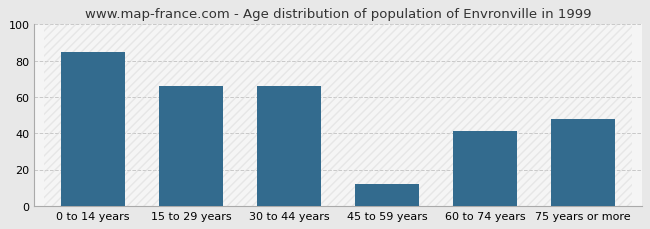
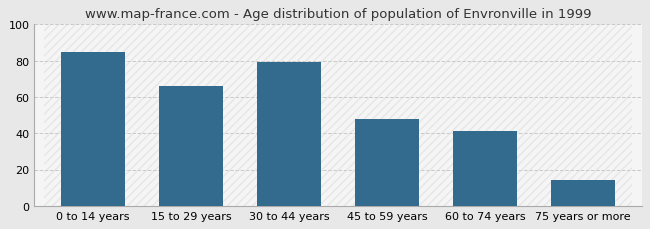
30 to 44 years: 66 -> 79
45 to 59 years: 12 -> 48
75 years or more: 48 -> 14
